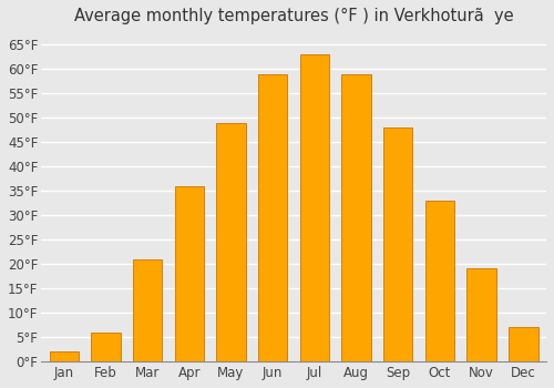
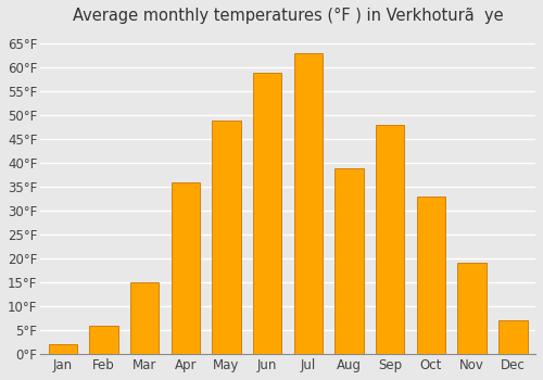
Mar: 21°F -> 15°F
Aug: 59°F -> 39°F
